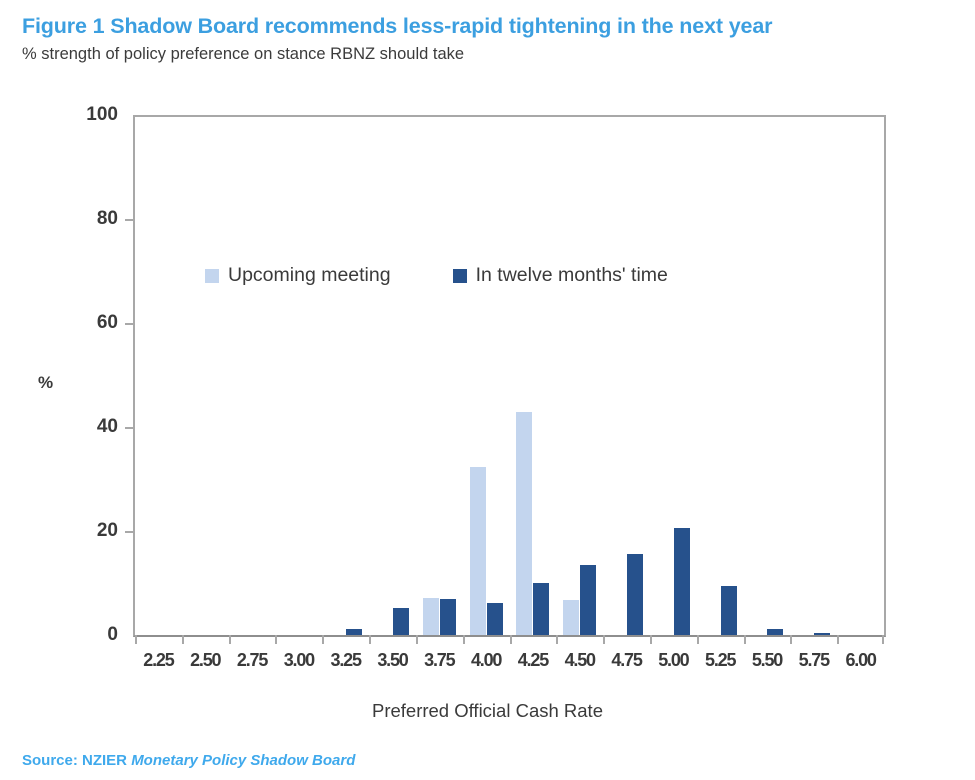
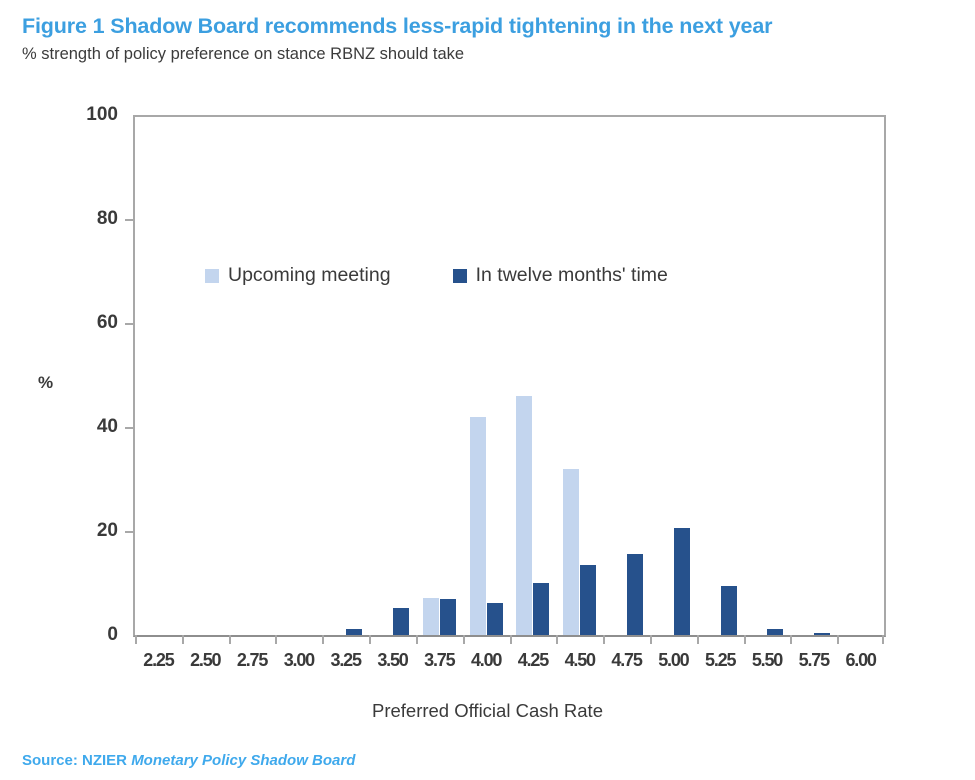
Upcoming meeting/4.00: 32 -> 42
Upcoming meeting/4.25: 43 -> 46
Upcoming meeting/4.50: 7 -> 32
